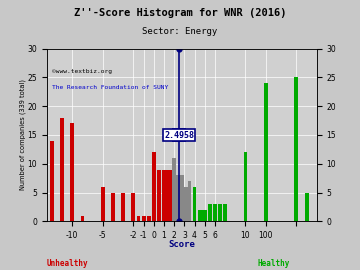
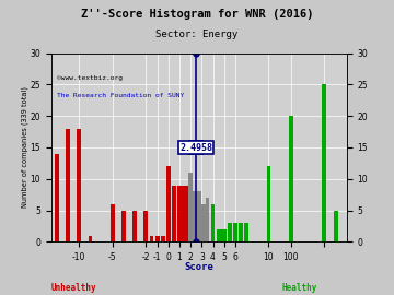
-10: 17 -> 18
100: 24 -> 20
